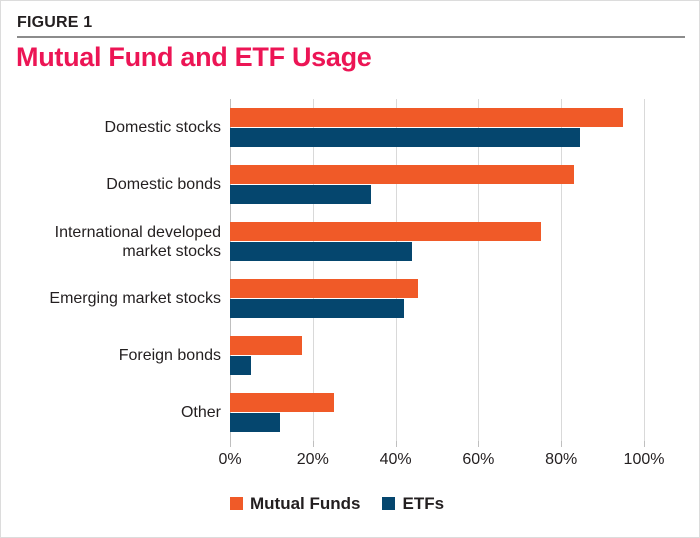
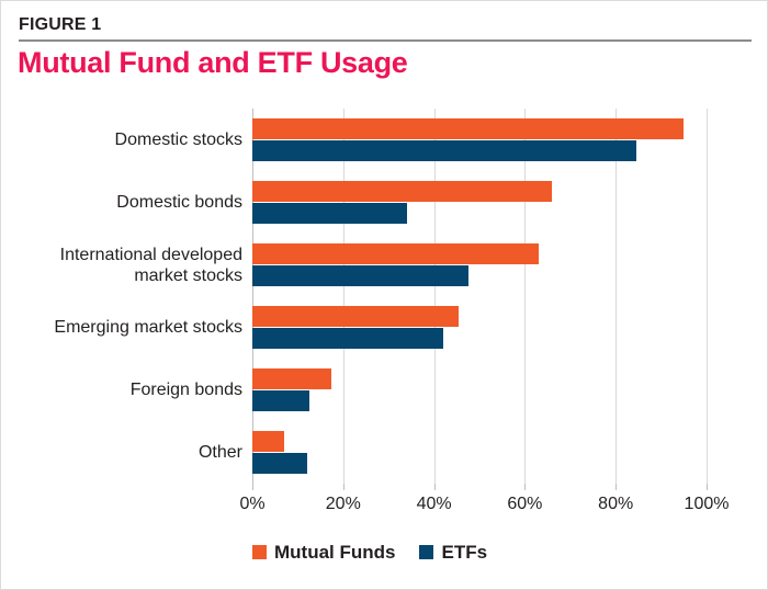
Mutual Funds/Domestic bonds: 83% -> 66%
Mutual Funds/International developed market stocks: 75% -> 63%
ETFs/International developed market stocks: 44% -> 48%
ETFs/Foreign bonds: 5% -> 12%
Mutual Funds/Other: 25% -> 7%
